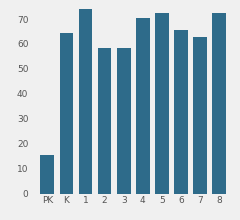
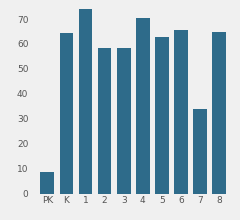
PK: 15.5 -> 8.5
5: 72.5 -> 63.0
7: 63.0 -> 34.0
8: 72.5 -> 65.0
